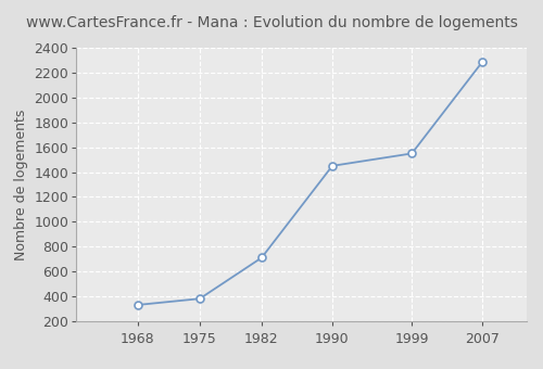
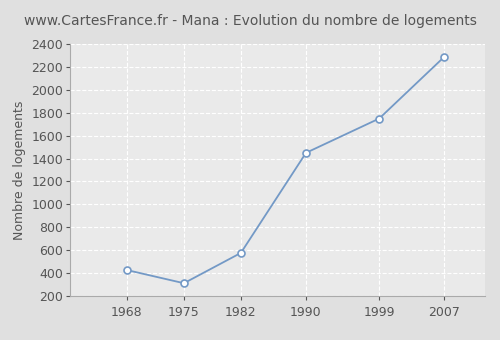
1968: 330 -> 420
1975: 380 -> 310
1982: 710 -> 580
1999: 1550 -> 1750
